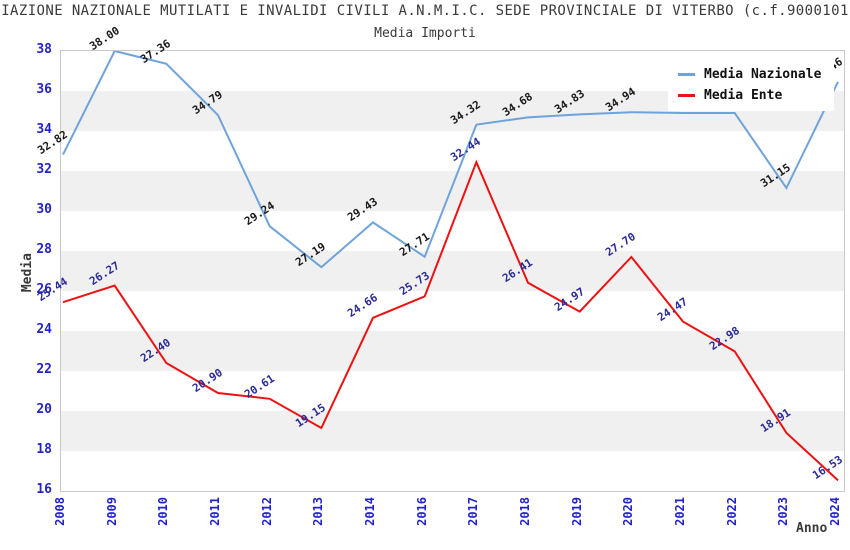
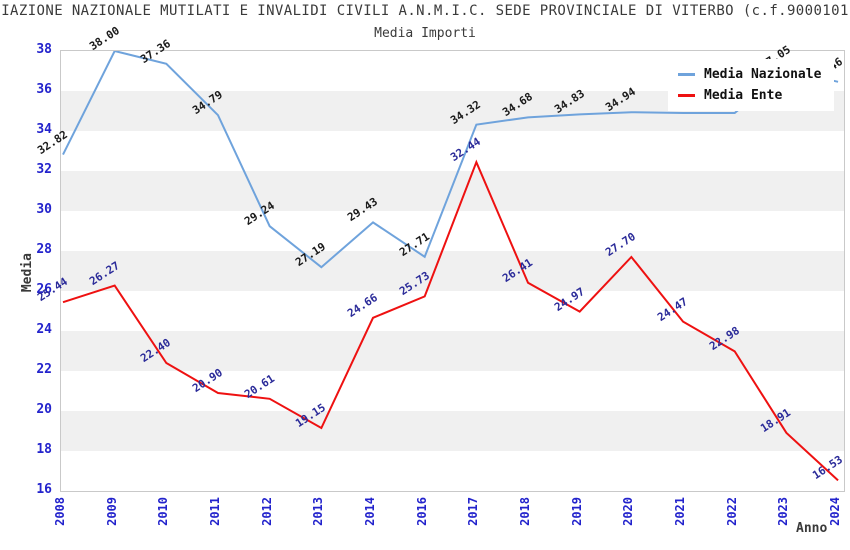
Media Nazionale/2023: 31.15 -> 37.05
